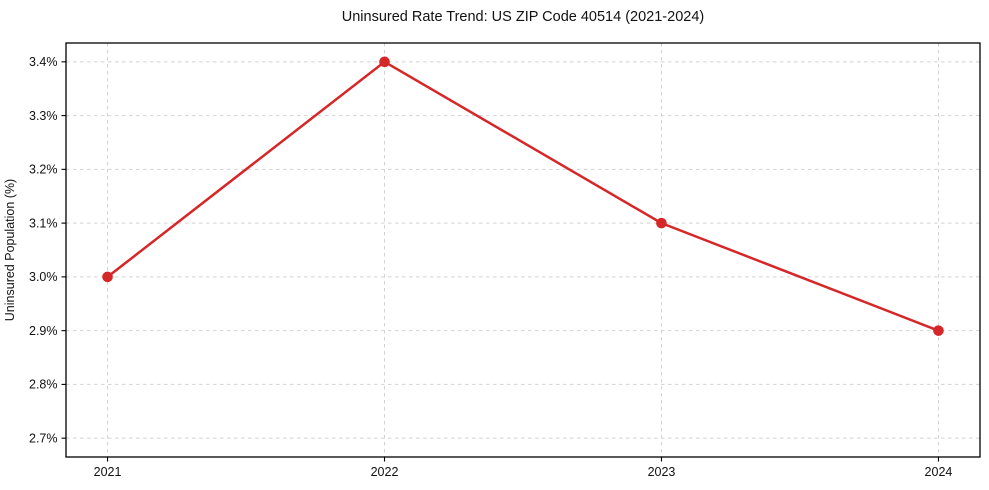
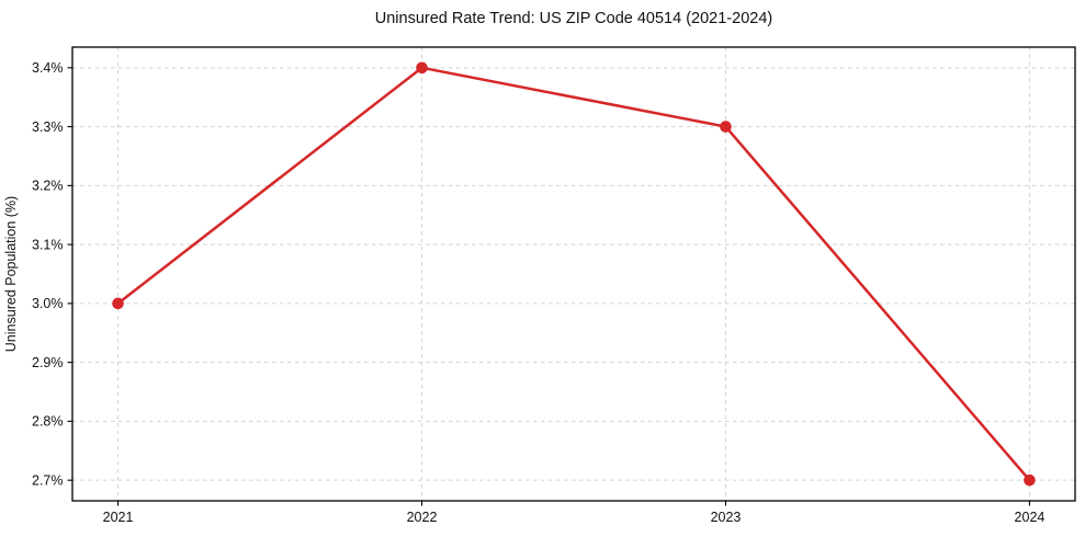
2023: 3.1% -> 3.3%
2024: 2.9% -> 2.7%
